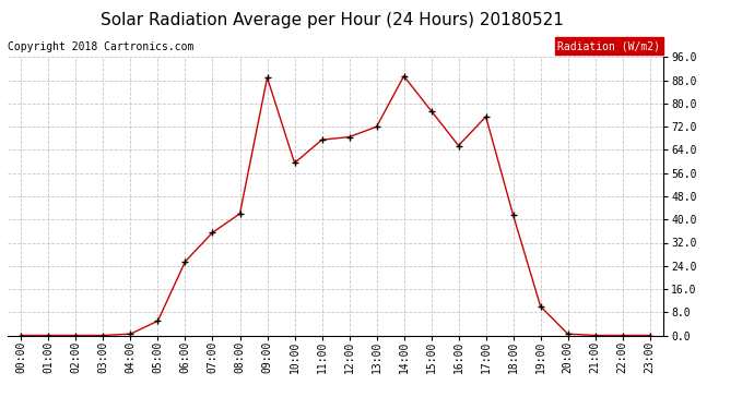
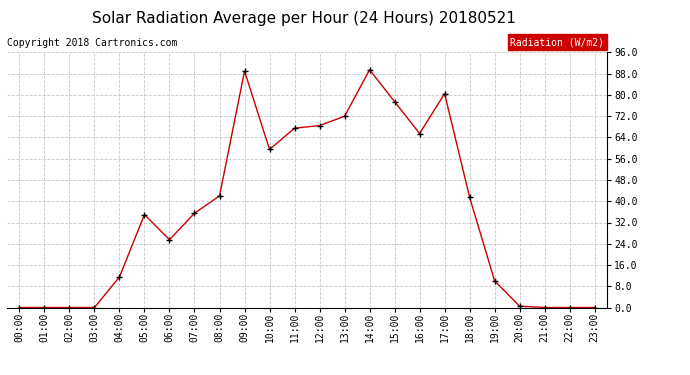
04:00: 0.5 -> 11.5
05:00: 5.0 -> 35.0
17:00: 75.5 -> 80.5
